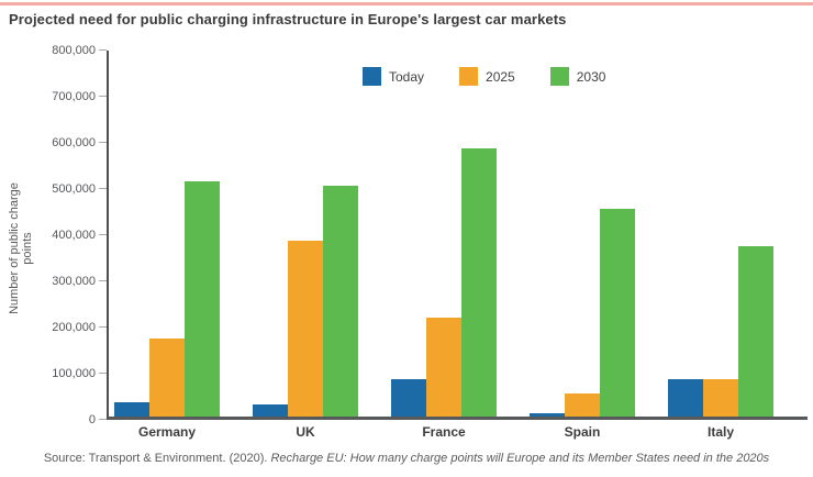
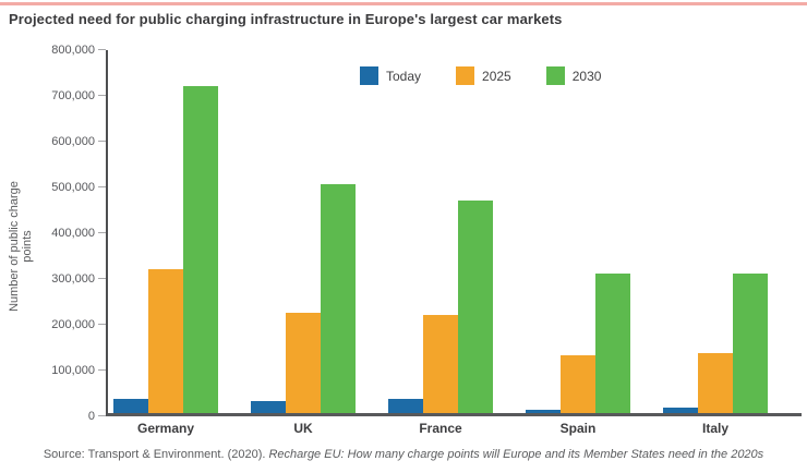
2025/Germany: 170000 -> 320000
2030/Germany: 510000 -> 720000
2025/UK: 380000 -> 220000
Today/France: 80000 -> 30000
2030/France: 580000 -> 460000
2025/Spain: 50000 -> 120000
2030/Spain: 450000 -> 300000
Today/Italy: 80000 -> 10000
2025/Italy: 80000 -> 130000
2030/Italy: 370000 -> 300000
